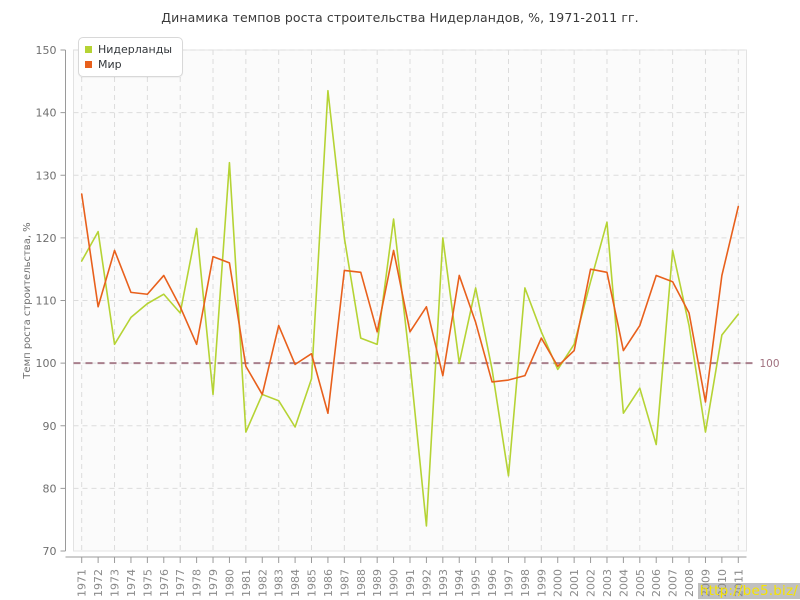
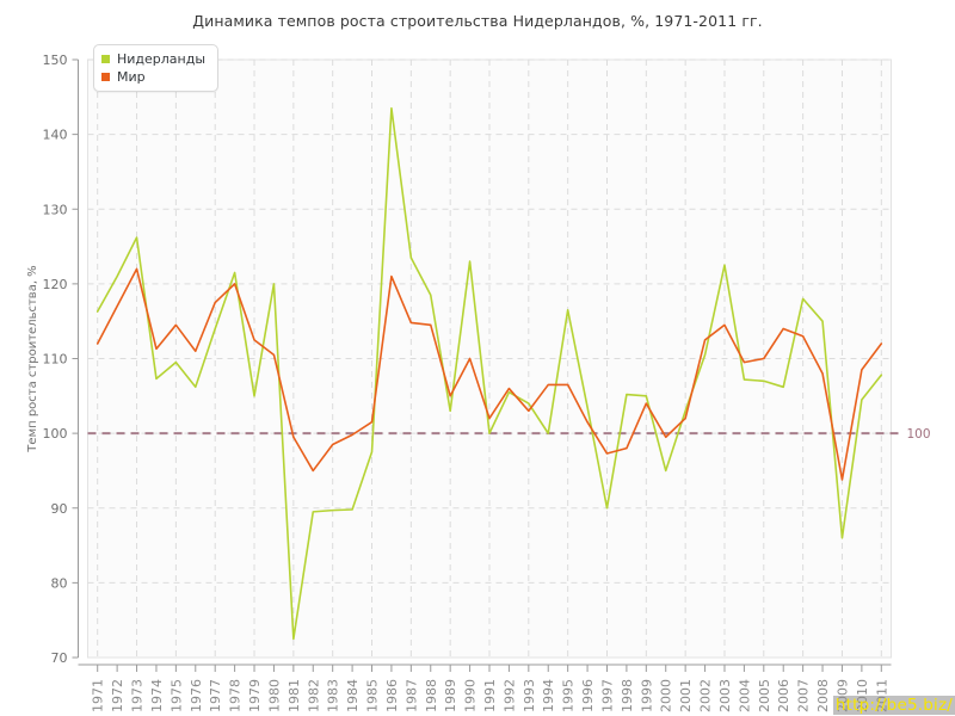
Мир/1971: 127 -> 112
Мир/1972: 109 -> 117
Нидерланды/1973: 103 -> 126
Мир/1973: 118 -> 122
Мир/1975: 111 -> 114
Нидерланды/1976: 111 -> 106
Мир/1976: 114 -> 111
Нидерланды/1977: 108 -> 114
Мир/1977: 109 -> 118
Мир/1978: 103 -> 120
Нидерланды/1979: 95 -> 105
Мир/1979: 117 -> 112
Нидерланды/1980: 132 -> 120
Мир/1980: 116 -> 110
Нидерланды/1981: 89 -> 72
Нидерланды/1982: 95 -> 90
Нидерланды/1983: 94 -> 90
Мир/1983: 106 -> 98
Мир/1986: 92 -> 121
Нидерланды/1987: 120 -> 124
Нидерланды/1988: 104 -> 118
Мир/1990: 118 -> 110
Мир/1991: 105 -> 102
Нидерланды/1992: 74 -> 106
Мир/1992: 109 -> 106
Нидерланды/1993: 120 -> 104
Мир/1993: 98 -> 103
Мир/1994: 114 -> 106
Нидерланды/1995: 112 -> 116
Нидерланды/1996: 99 -> 104
Мир/1996: 97 -> 102
Нидерланды/1997: 82 -> 90
Нидерланды/1998: 112 -> 105
Нидерланды/2000: 99 -> 95
Нидерланды/2002: 113 -> 110
Мир/2002: 115 -> 112
Нидерланды/2004: 92 -> 107
Мир/2004: 102 -> 110
Нидерланды/2005: 96 -> 107
Мир/2005: 106 -> 110
Нидерланды/2006: 87 -> 106
Нидерланды/2008: 106 -> 115
Нидерланды/2009: 89 -> 86
Мир/2010: 114 -> 108
Мир/2011: 125 -> 112
